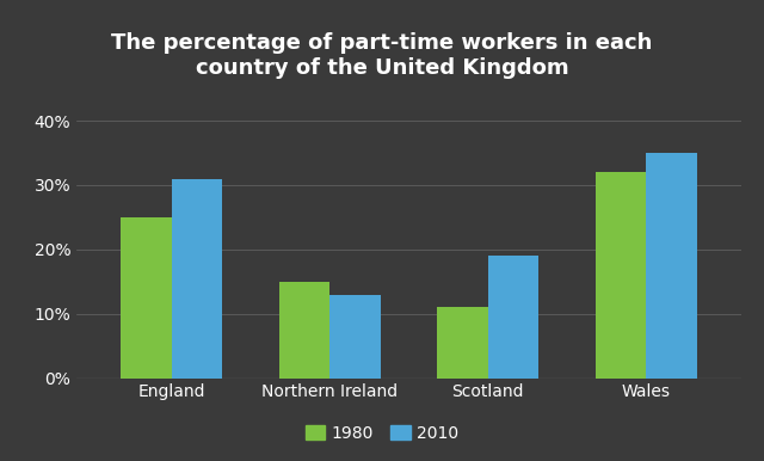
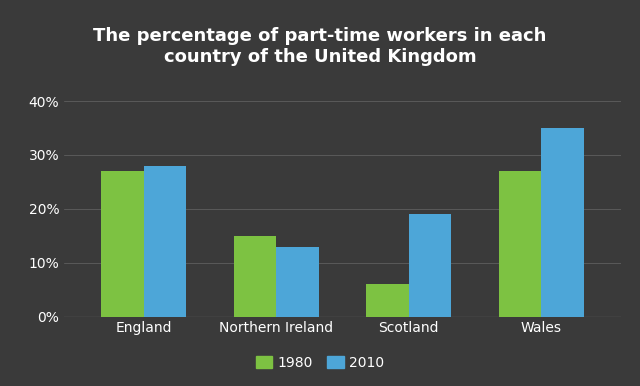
1980/England: 25% -> 27%
2010/England: 31% -> 28%
1980/Scotland: 11% -> 6%
1980/Wales: 32% -> 27%
